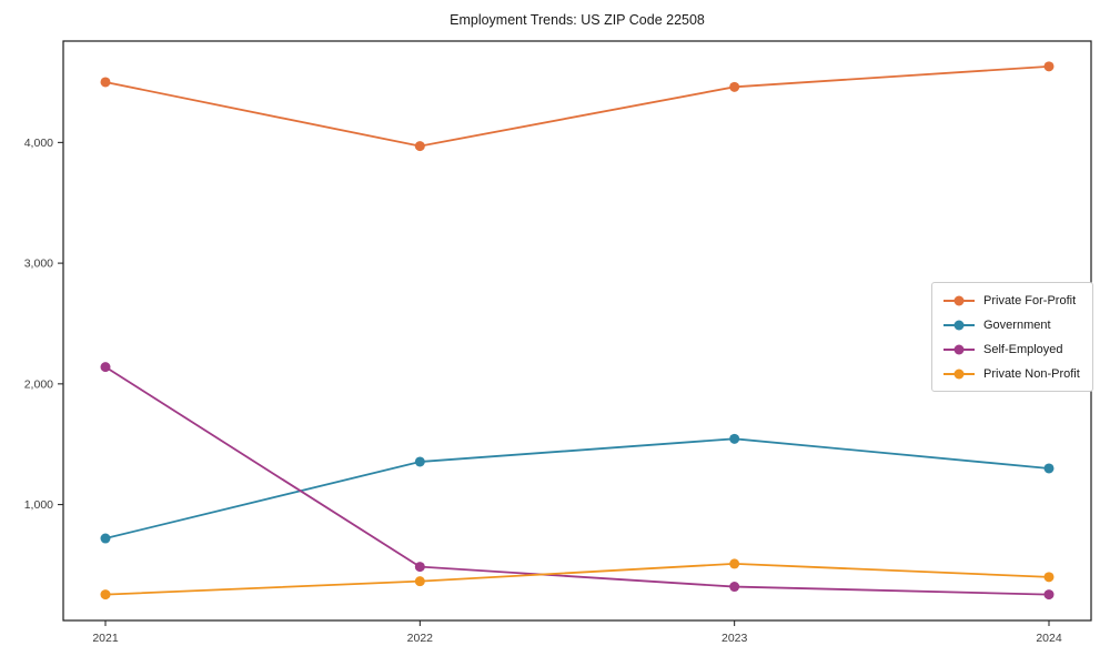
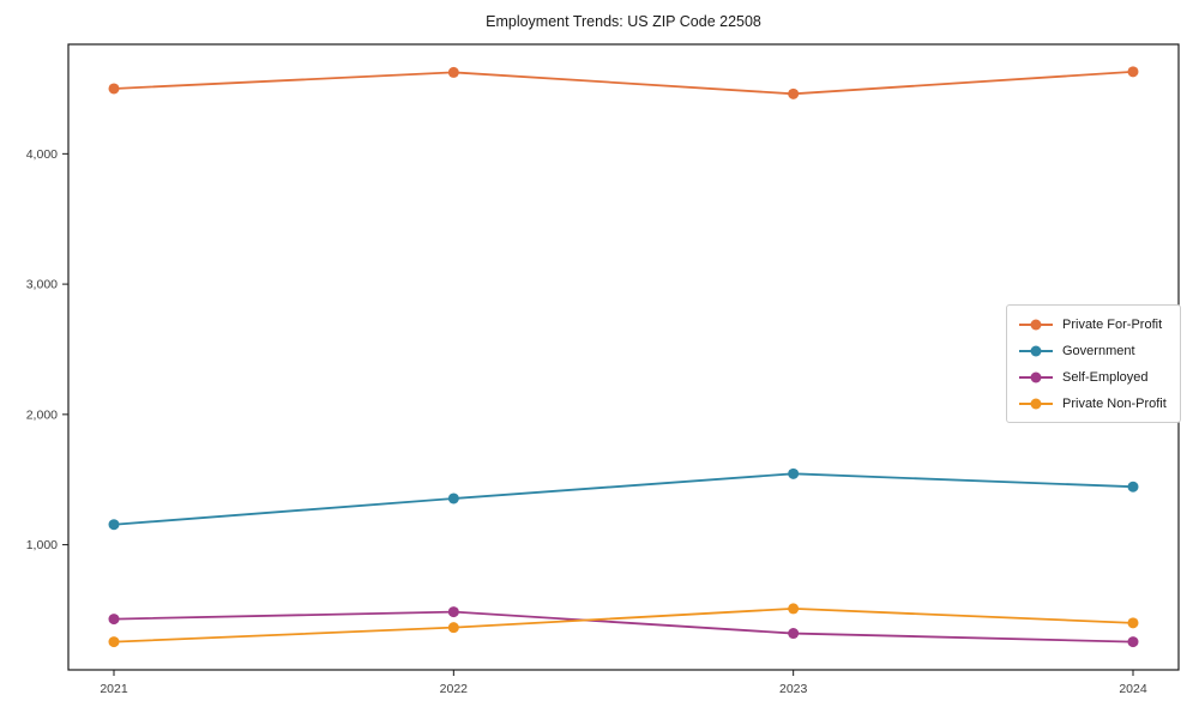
Government/2021: 720 -> 1160
Self-Employed/2021: 2140 -> 430
Private For-Profit/2022: 3970 -> 4620
Government/2024: 1300 -> 1440
